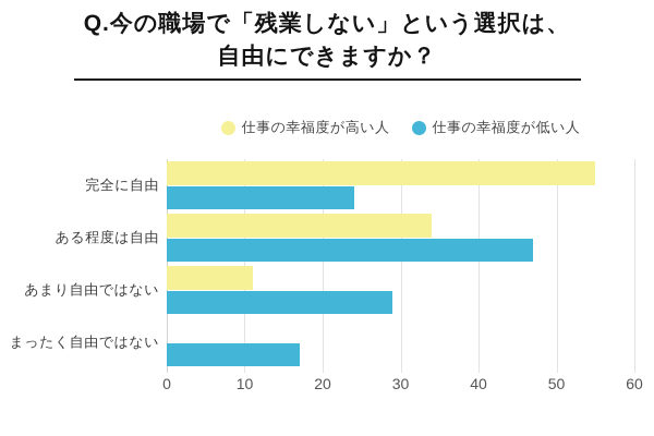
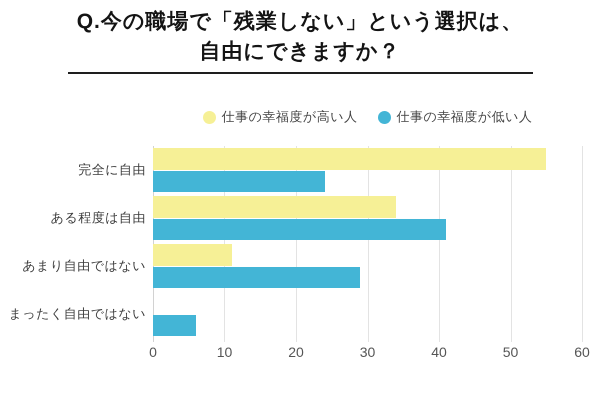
仕事の幸福度が低い人/ある程度は自由: 47 -> 41
仕事の幸福度が低い人/まったく自由ではない: 17 -> 6
